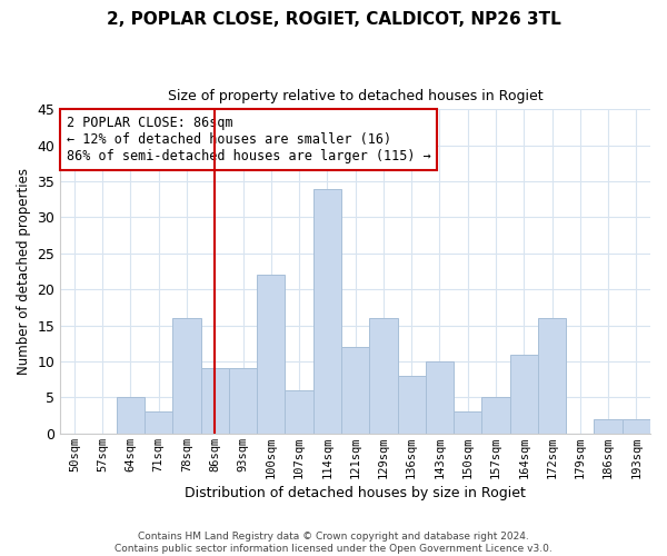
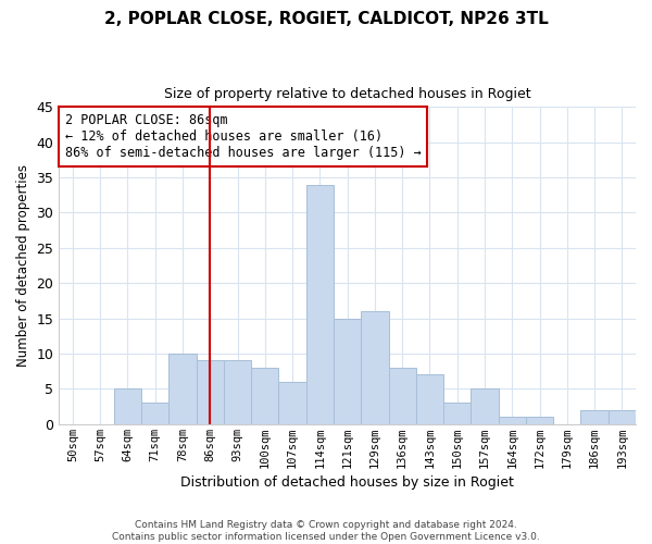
78sqm: 16 -> 10
100sqm: 22 -> 8
121sqm: 12 -> 15
143sqm: 10 -> 7
164sqm: 11 -> 1
172sqm: 16 -> 1
